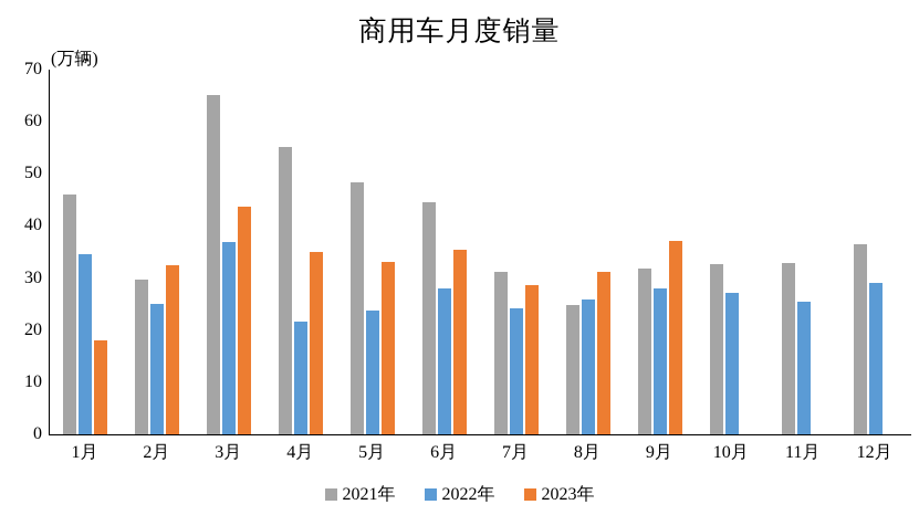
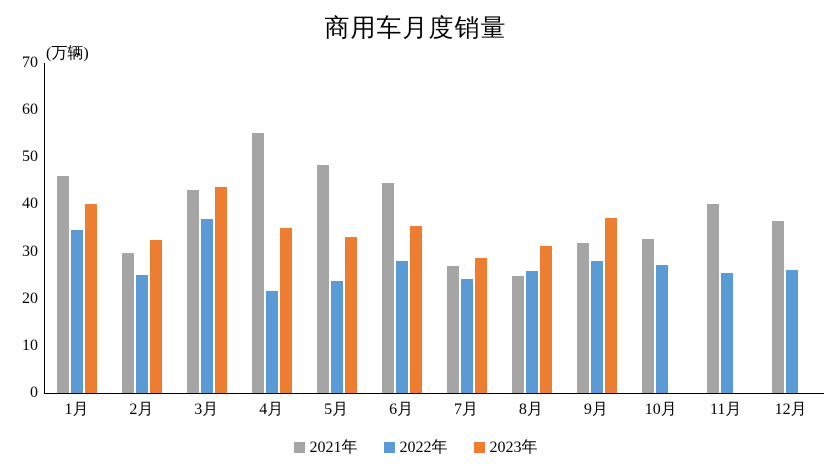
2023年/1月: 18 -> 40
2021年/3月: 65 -> 43
2021年/7月: 31 -> 27
2021年/11月: 33 -> 40
2022年/12月: 29 -> 26
